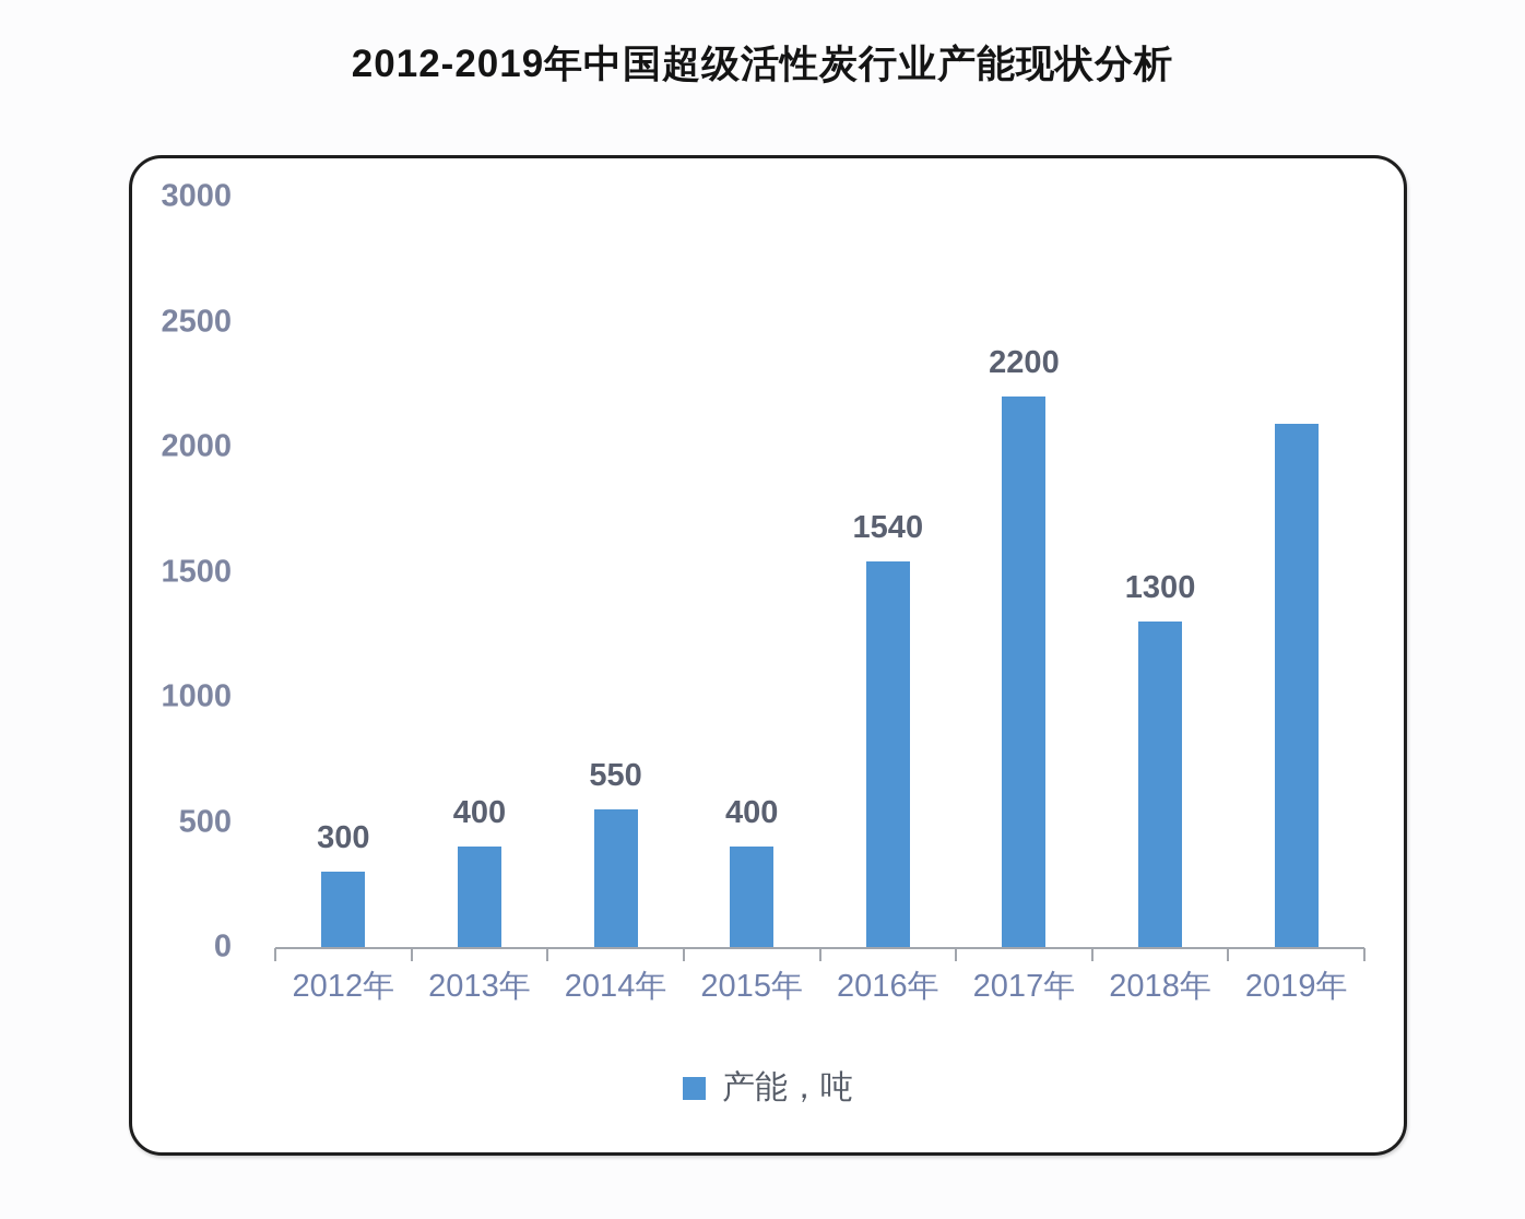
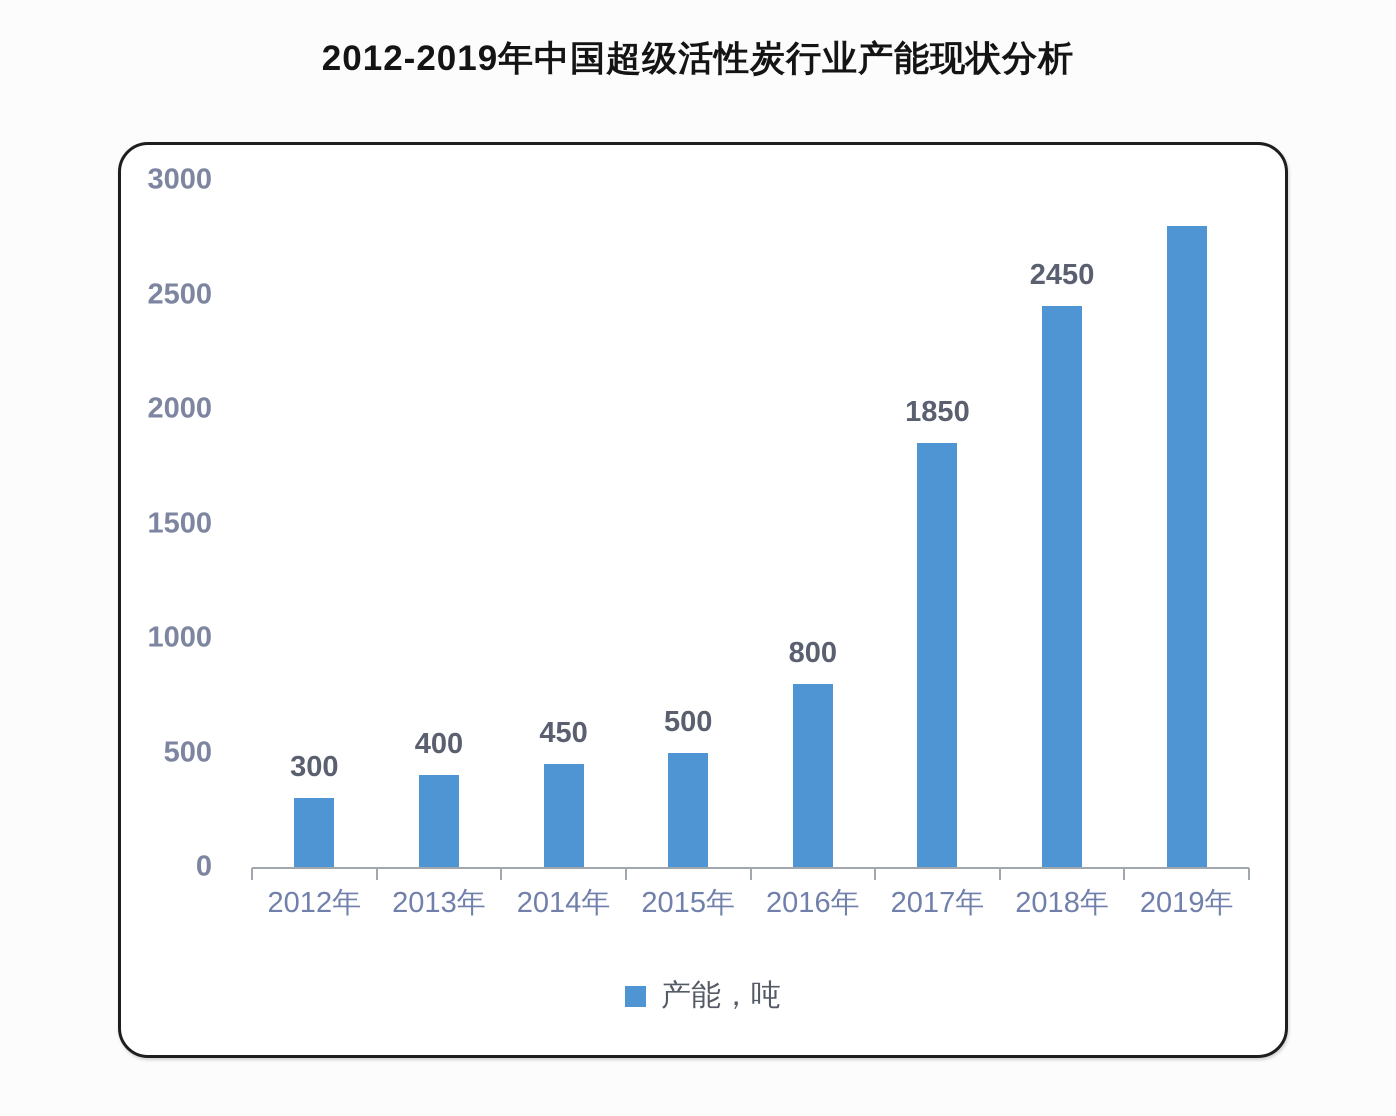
2014年: 550 -> 450
2015年: 400 -> 500
2016年: 1540 -> 800
2017年: 2200 -> 1850
2018年: 1300 -> 2450
2019年: 2090 -> 2800
